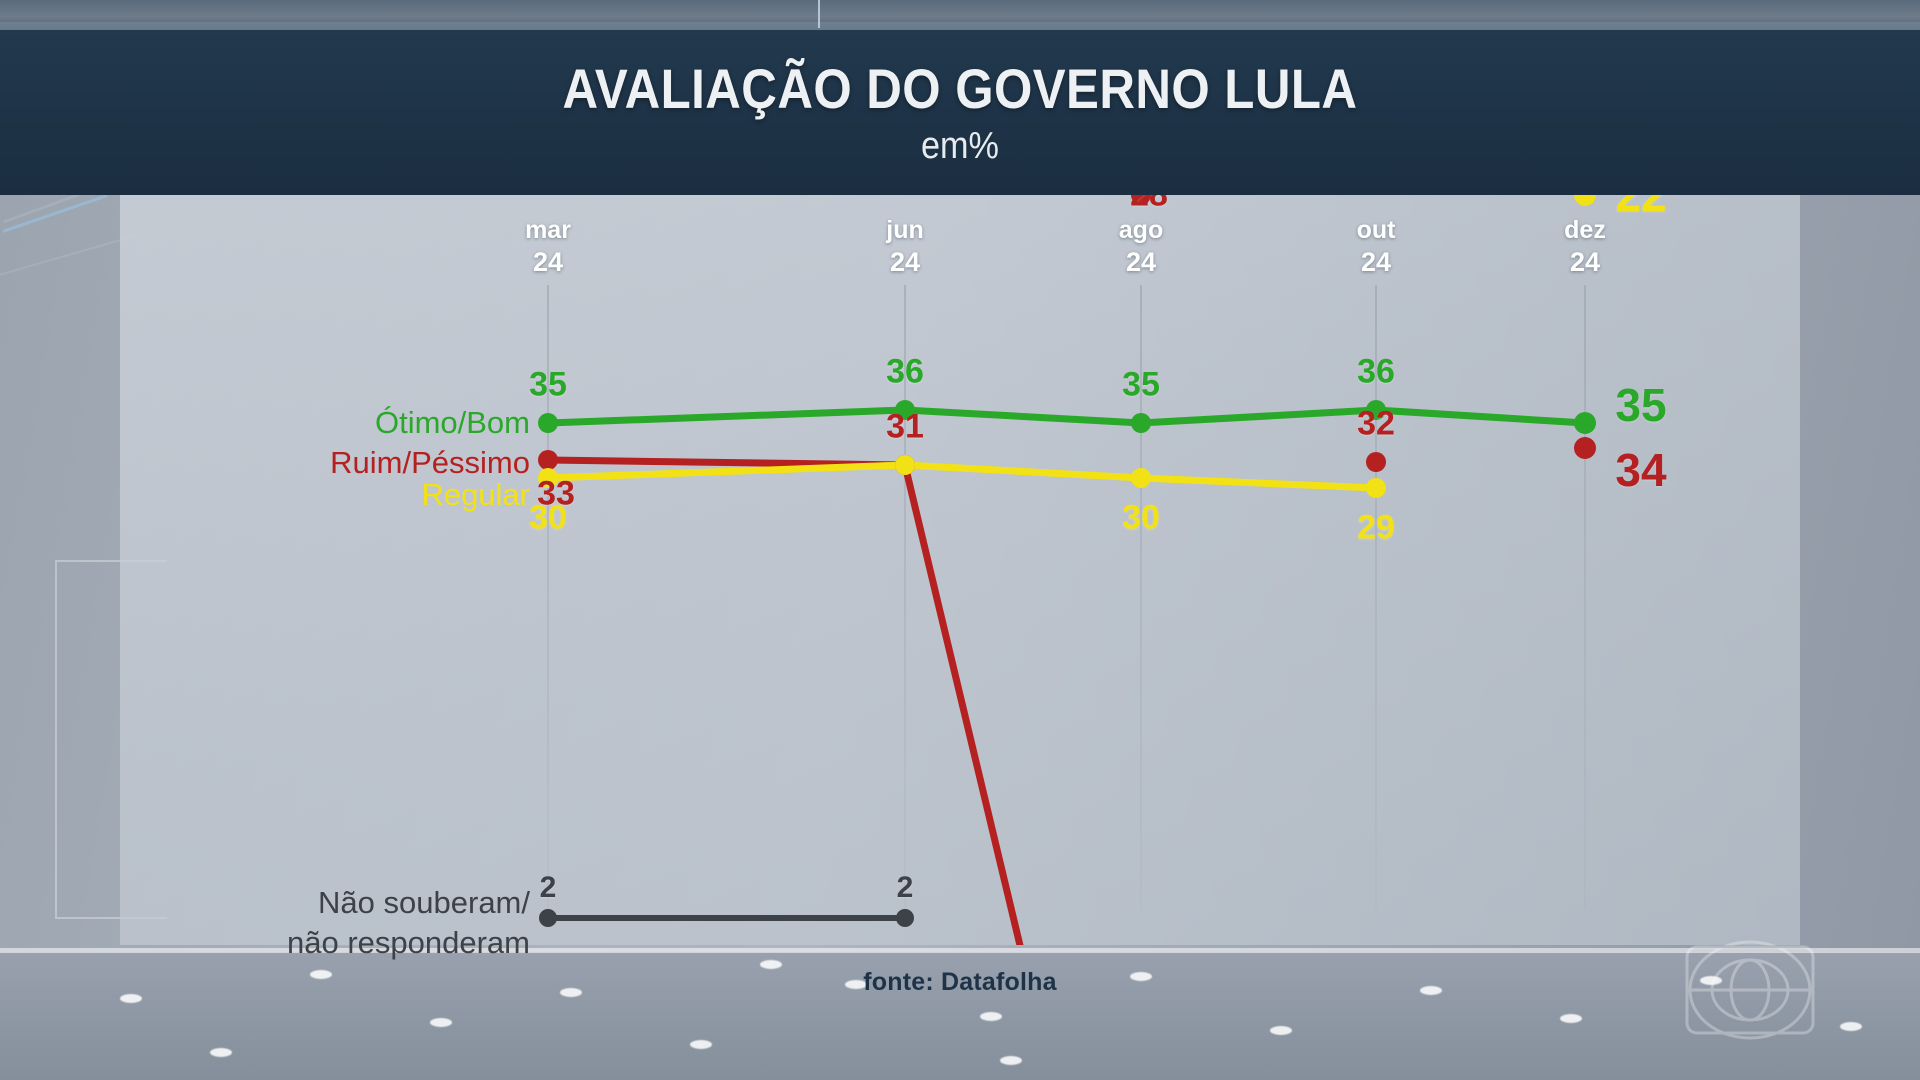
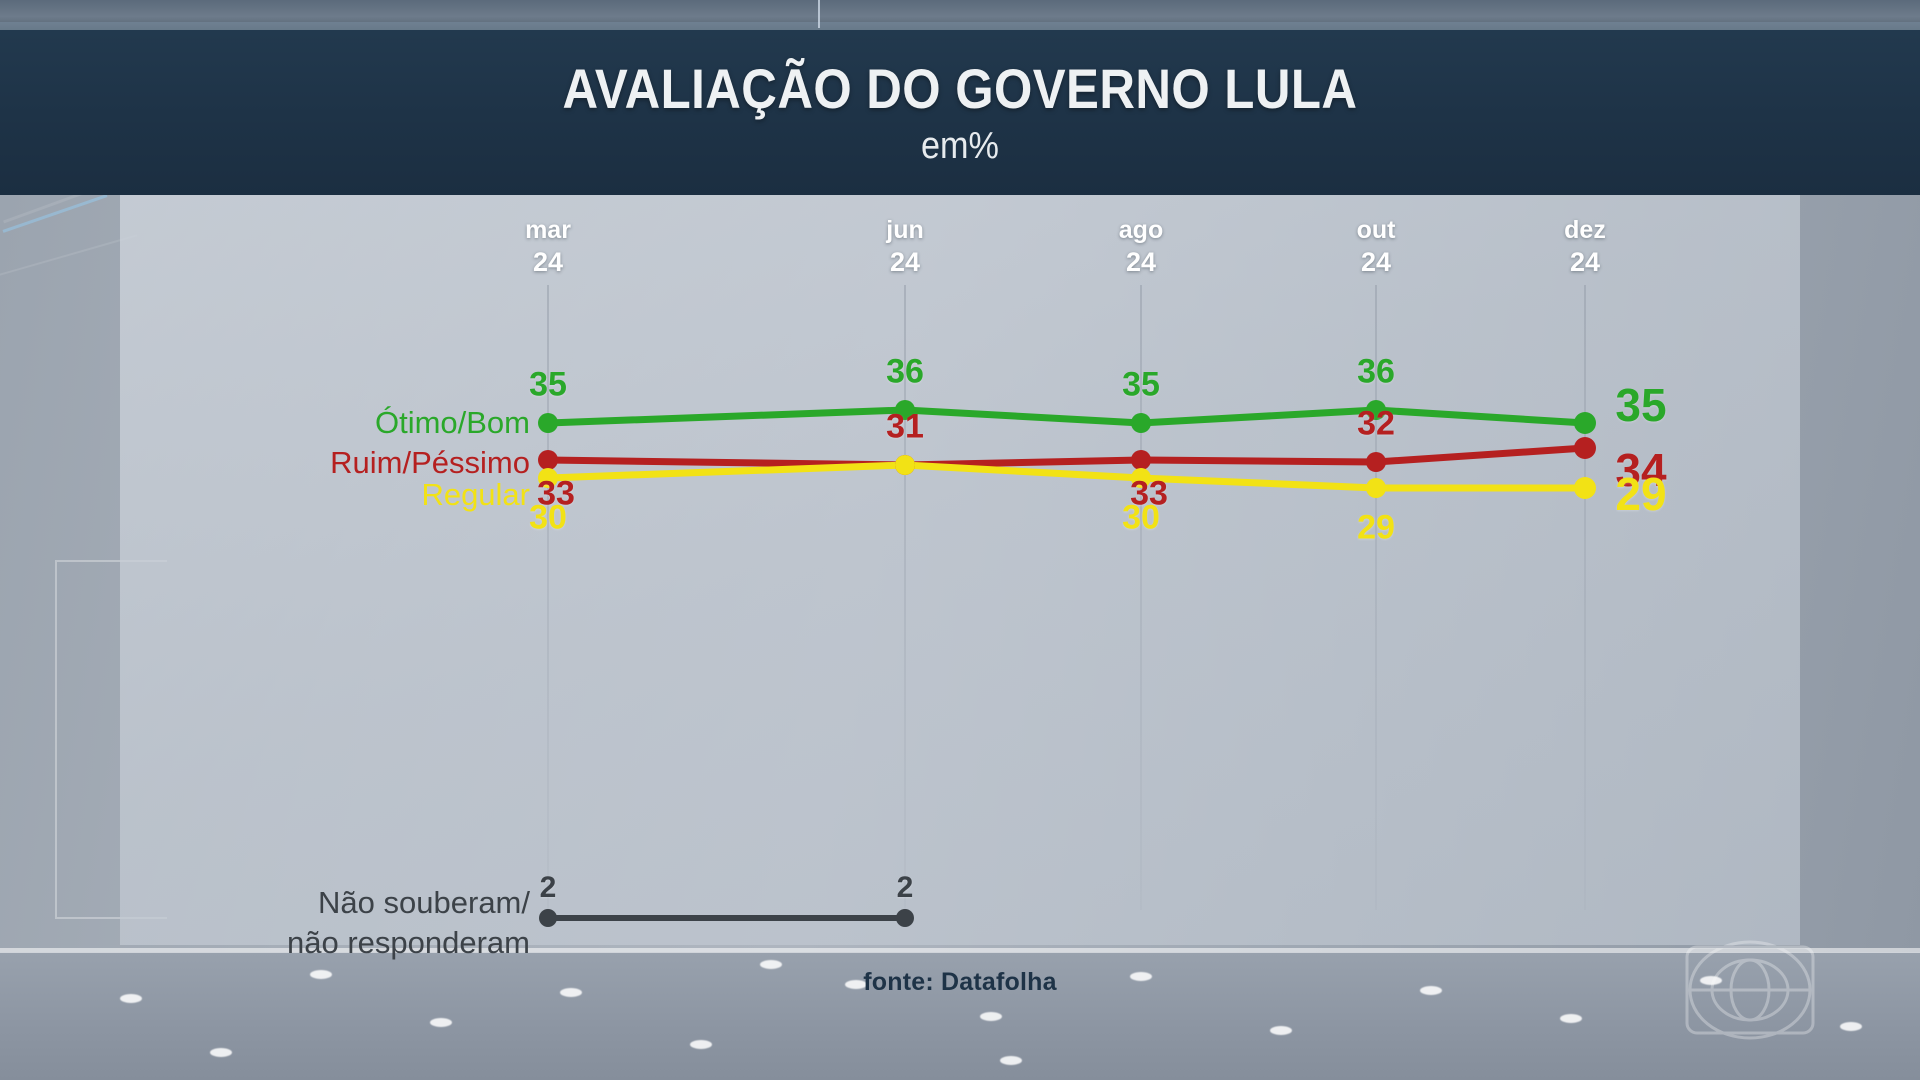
Ruim/Péssimo/ago 24: 28 -> 33
Regular/dez 24: 22 -> 29
